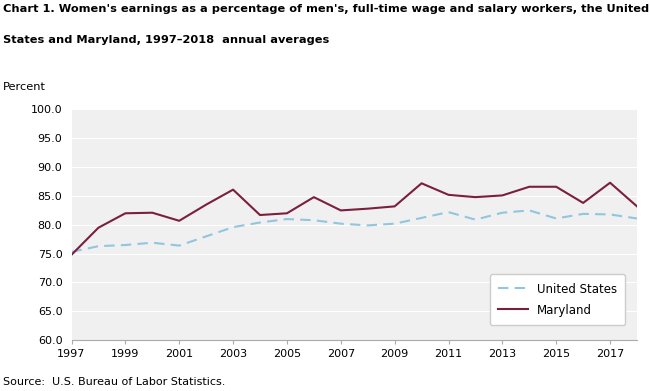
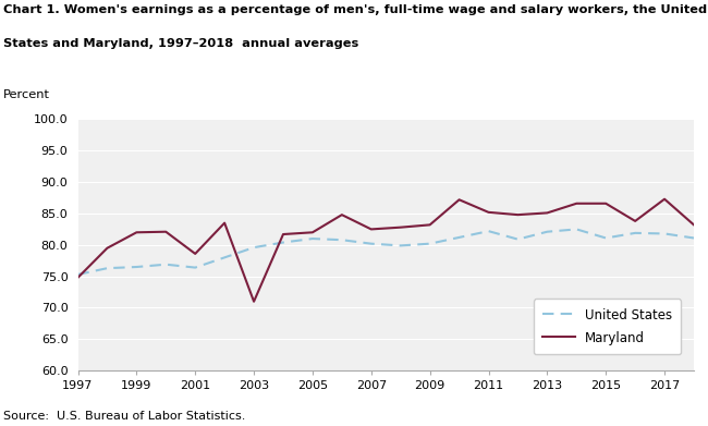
Maryland/2001: 80.7 -> 78.6
Maryland/2003: 86.1 -> 71.0
